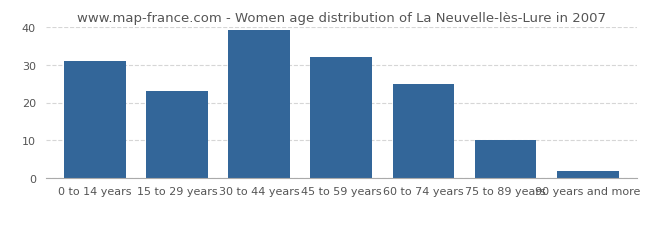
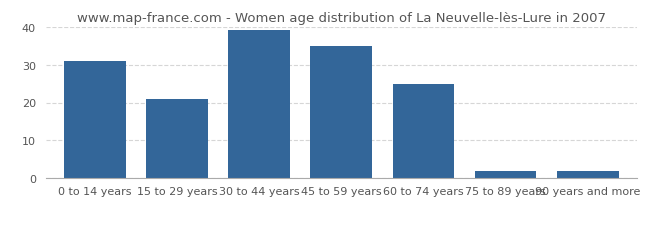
15 to 29 years: 23 -> 21
45 to 59 years: 32 -> 35
75 to 89 years: 10 -> 2
